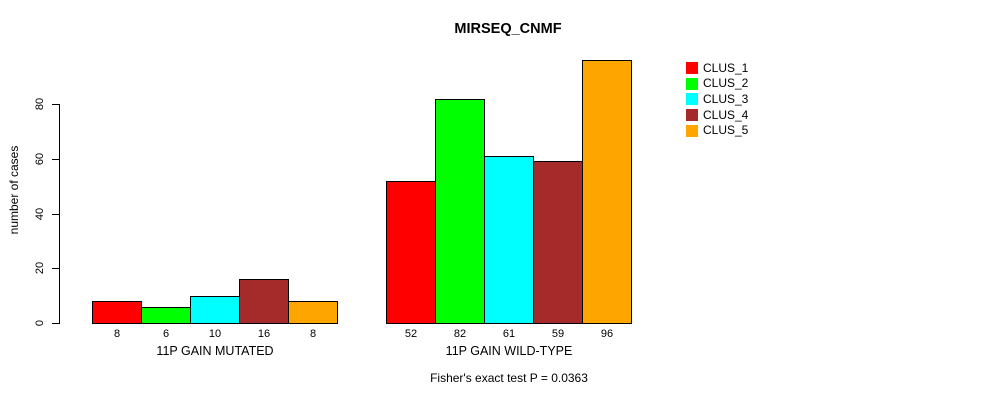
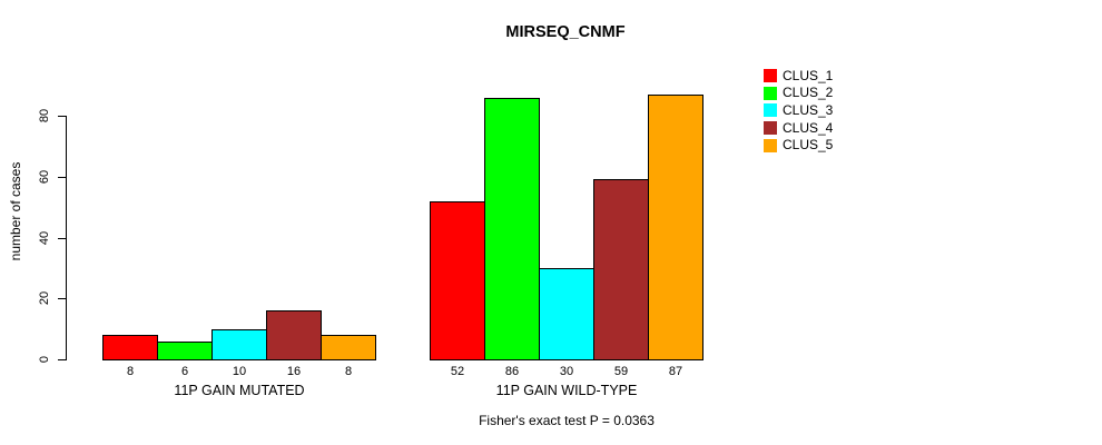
CLUS_2/11P GAIN WILD-TYPE: 82 -> 86
CLUS_3/11P GAIN WILD-TYPE: 61 -> 30
CLUS_5/11P GAIN WILD-TYPE: 96 -> 87
